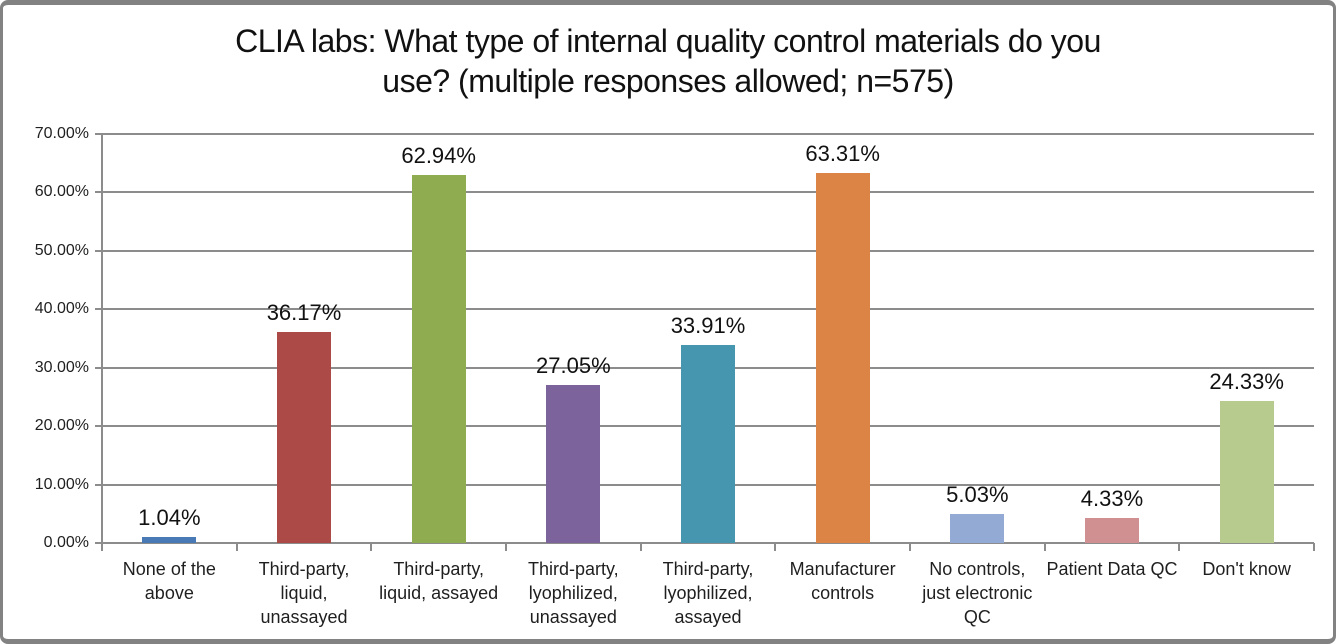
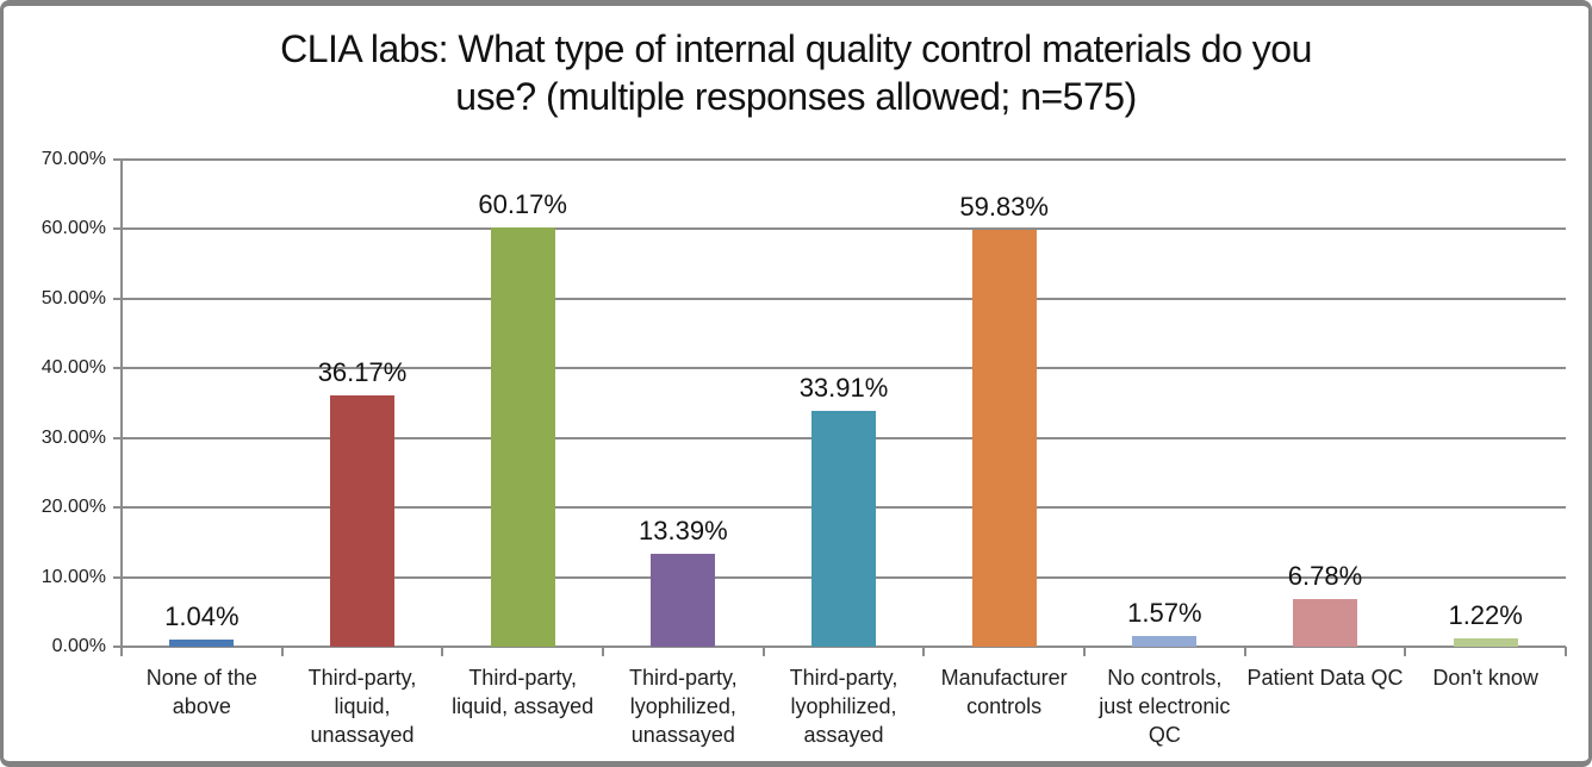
Third-party, liquid, assayed: 62.94% -> 60.17%
Third-party, lyophilized, unassayed: 27.05% -> 13.39%
Manufacturer controls: 63.31% -> 59.83%
No controls, just electronic QC: 5.03% -> 1.57%
Patient Data QC: 4.33% -> 6.78%
Don't know: 24.33% -> 1.22%
